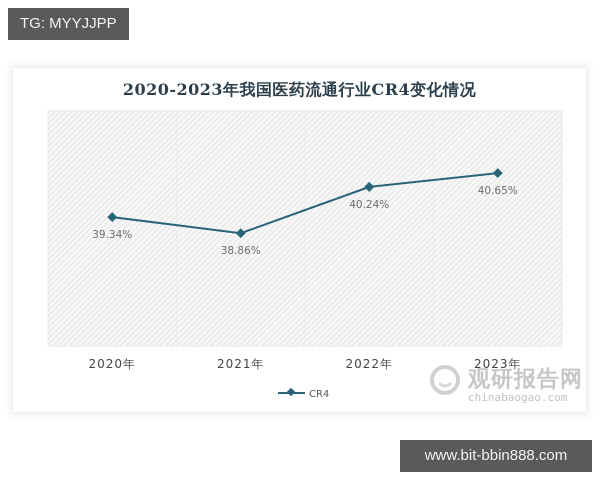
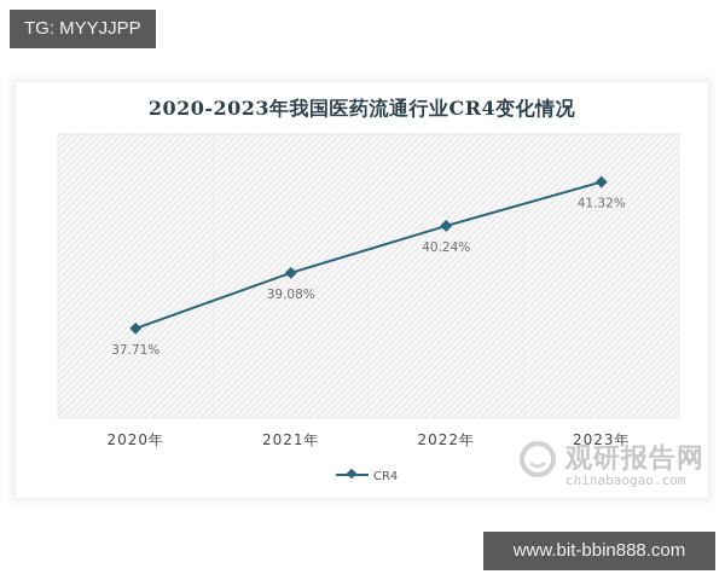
2020年: 39.34% -> 37.71%
2021年: 38.86% -> 39.08%
2023年: 40.65% -> 41.32%
